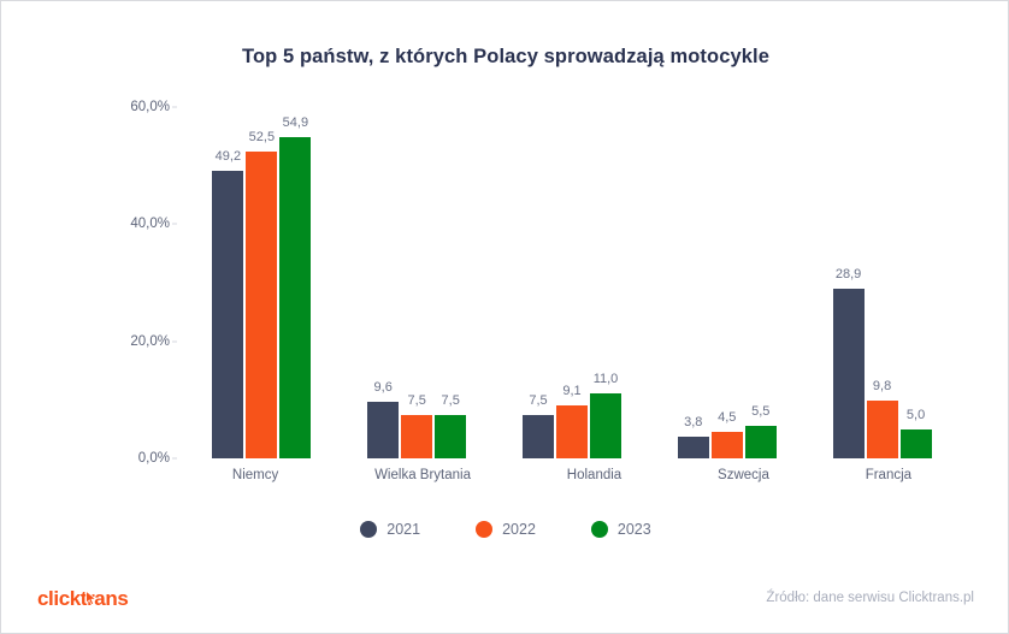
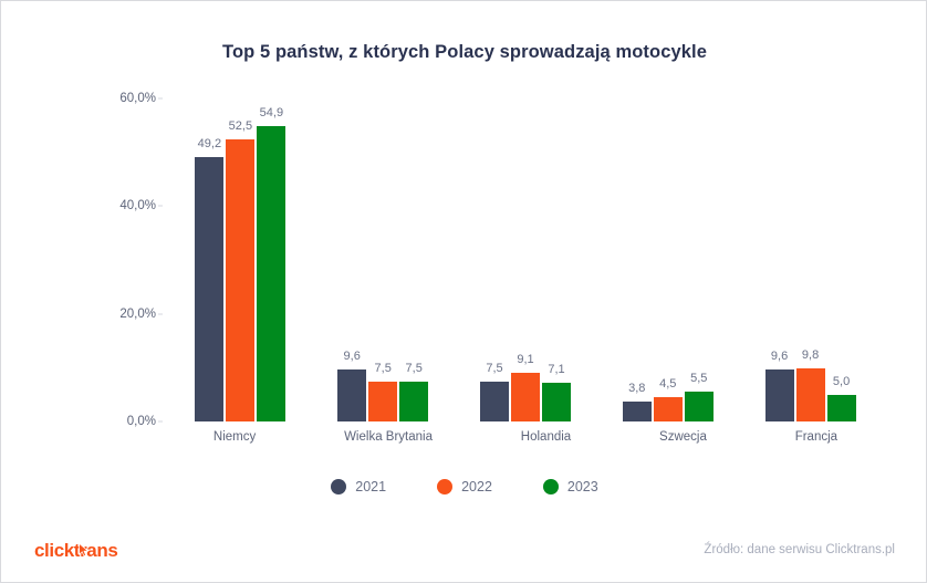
2023/Holandia: 11,0 -> 7,1
2021/Francja: 28,9 -> 9,6
